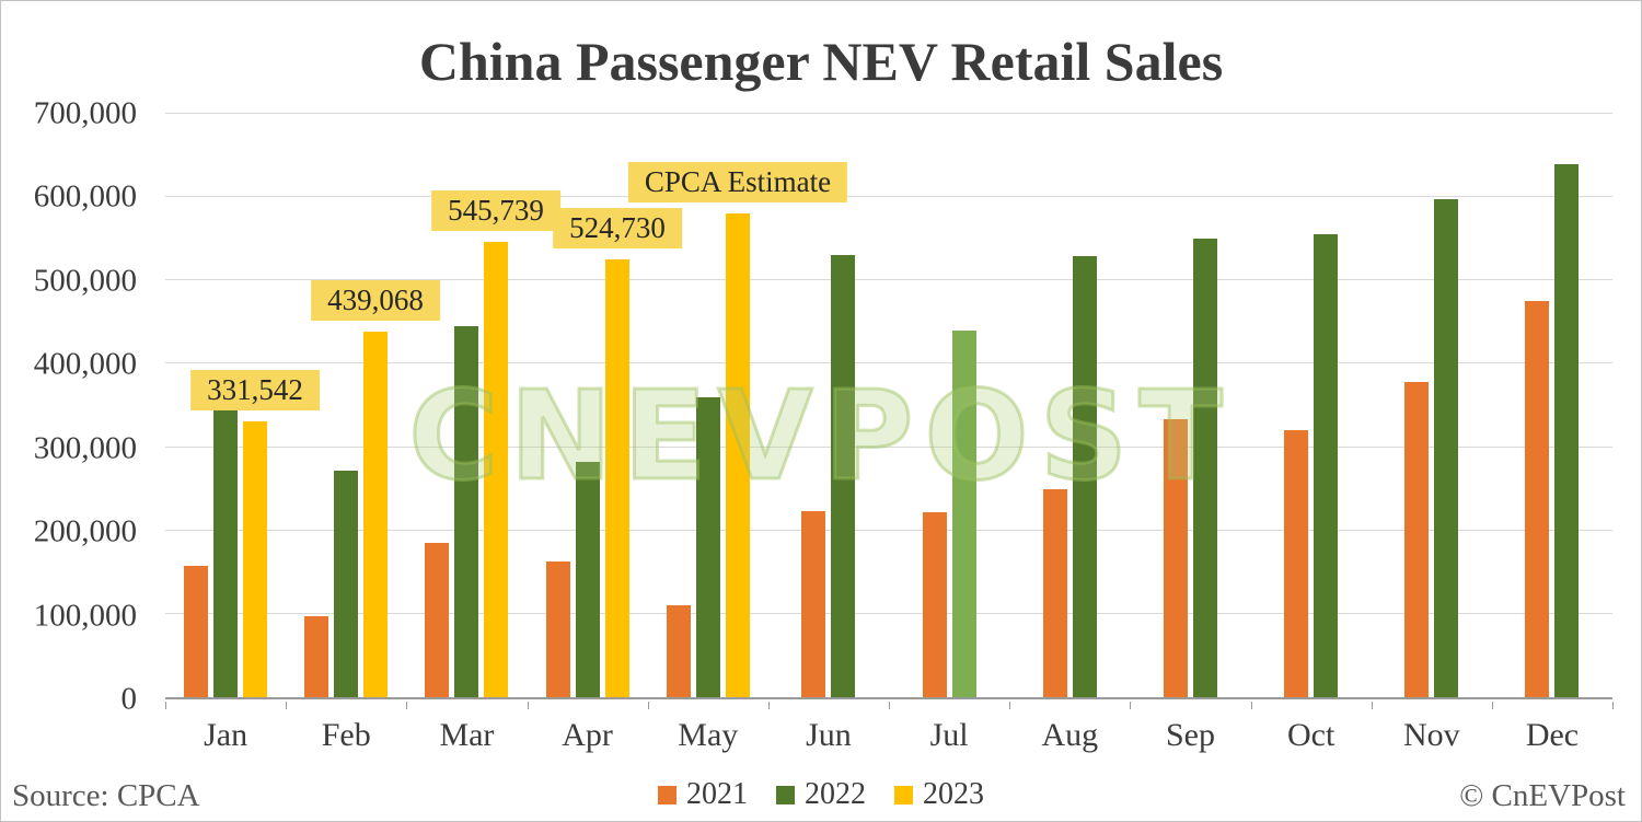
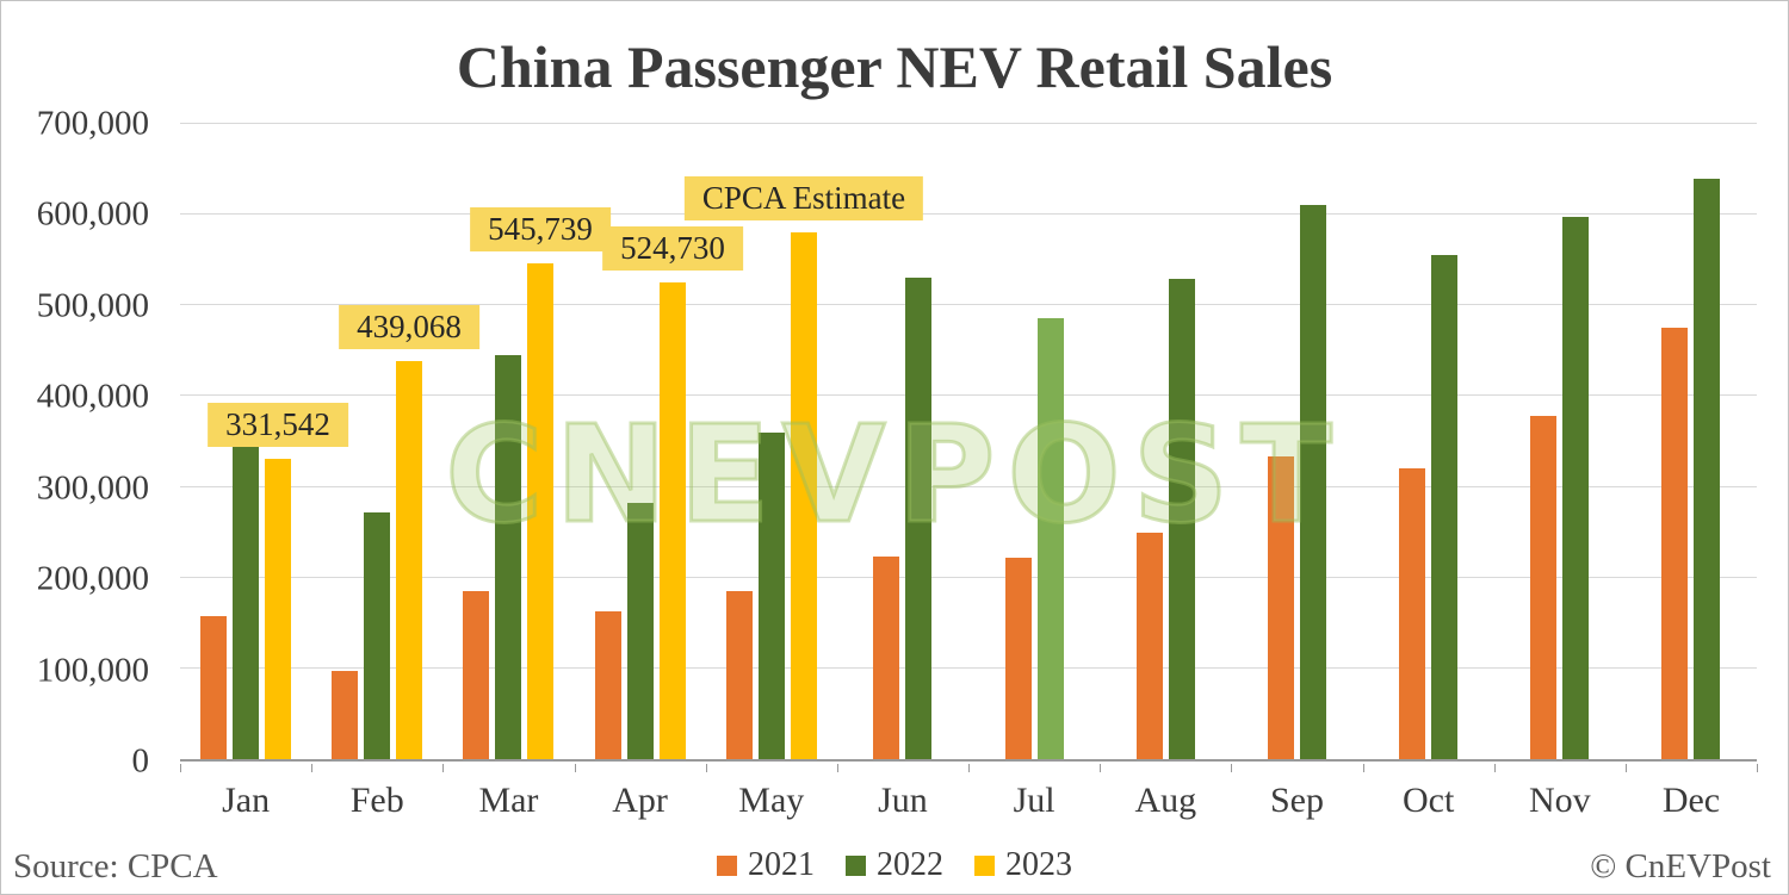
2021/May: 110000 -> 180000
2022/Jul: 440000 -> 490000
2022/Sep: 550000 -> 610000
